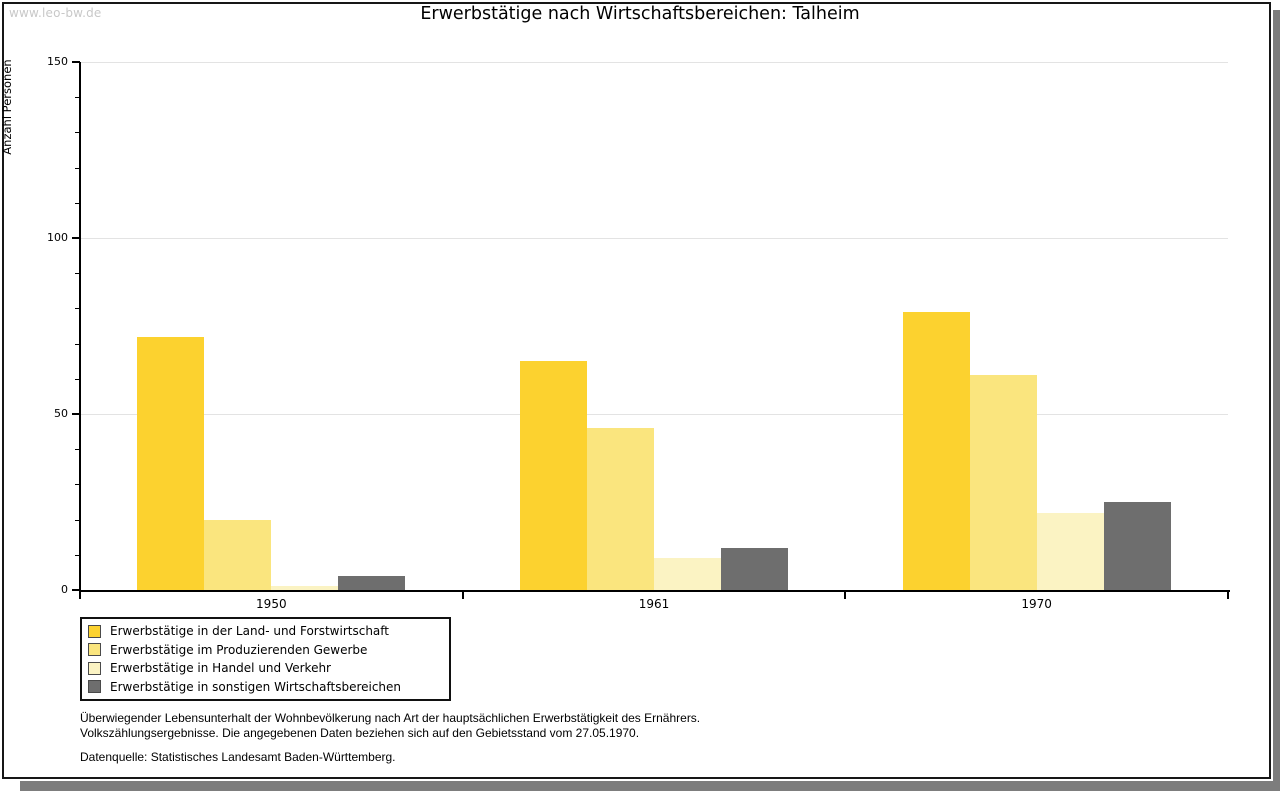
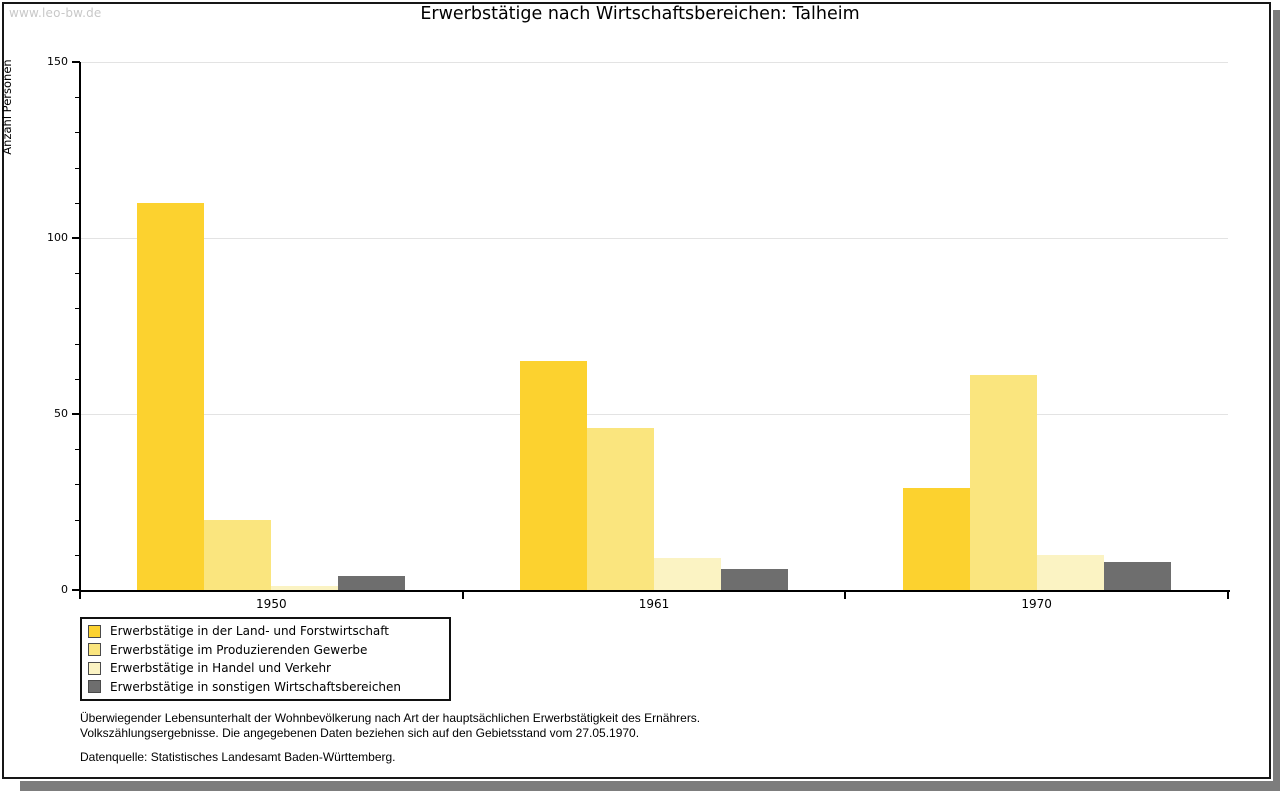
Erwerbstätige in der Land- und Forstwirtschaft/1950: 72 -> 110
Erwerbstätige in sonstigen Wirtschaftsbereichen/1961: 12 -> 6
Erwerbstätige in der Land- und Forstwirtschaft/1970: 79 -> 29
Erwerbstätige in Handel und Verkehr/1970: 22 -> 10
Erwerbstätige in sonstigen Wirtschaftsbereichen/1970: 25 -> 8
